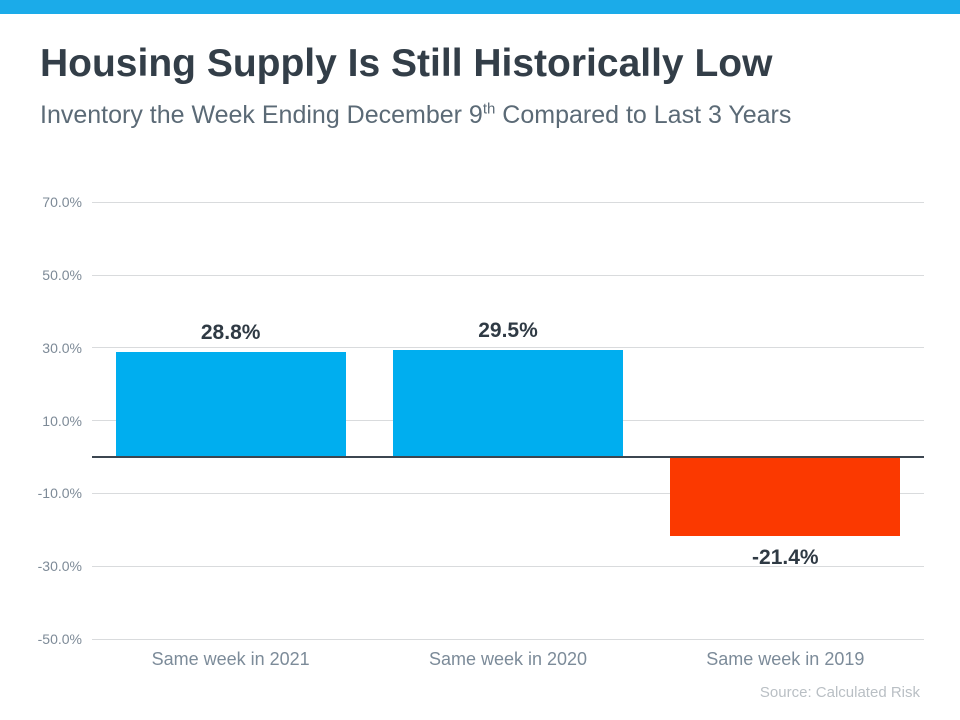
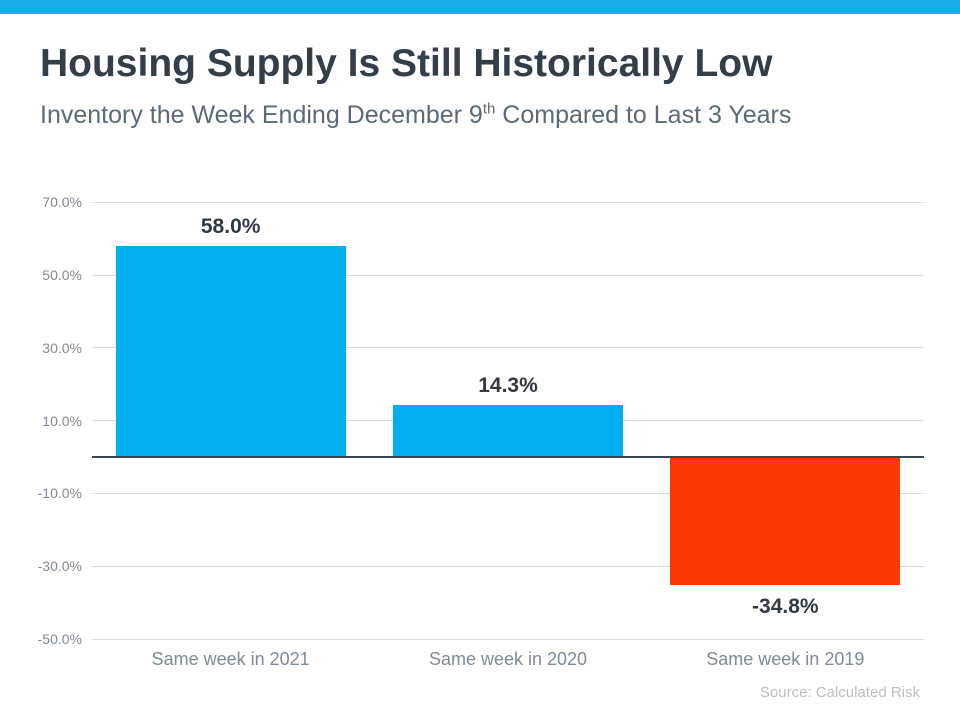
Same week in 2021: 28.8% -> 58.0%
Same week in 2020: 29.5% -> 14.3%
Same week in 2019: -21.4% -> -34.8%
